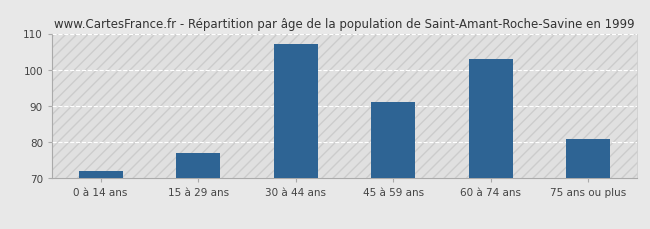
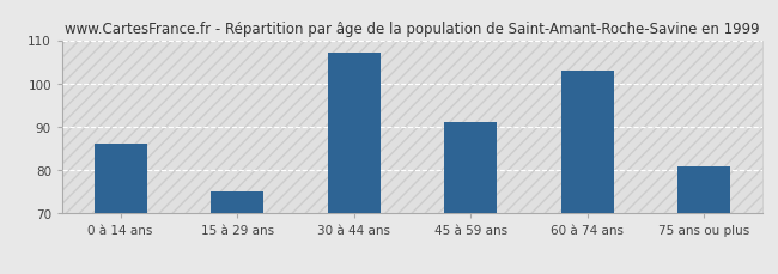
0 à 14 ans: 72 -> 86
15 à 29 ans: 77 -> 75
